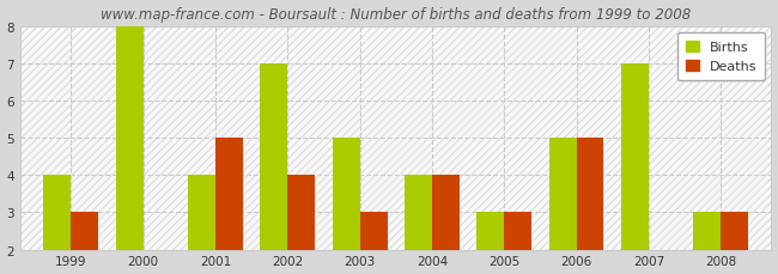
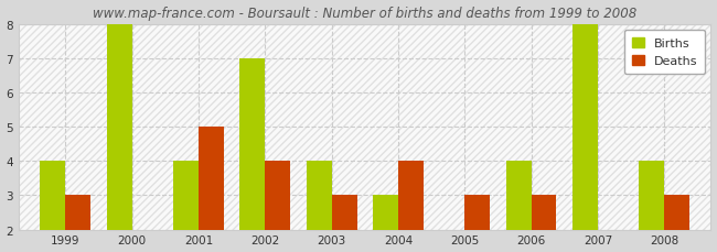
Births/2003: 5 -> 4
Births/2004: 4 -> 3
Births/2005: 3 -> 2
Births/2006: 5 -> 4
Deaths/2006: 5 -> 3
Births/2007: 7 -> 8
Births/2008: 3 -> 4
